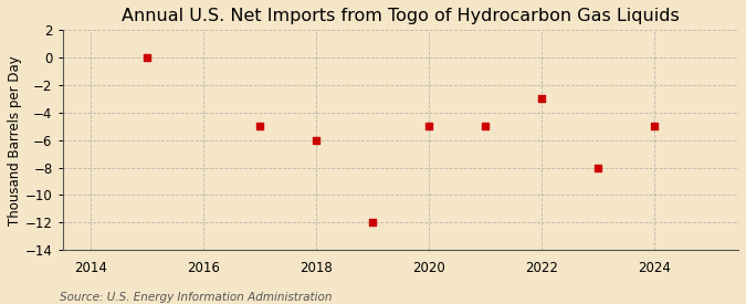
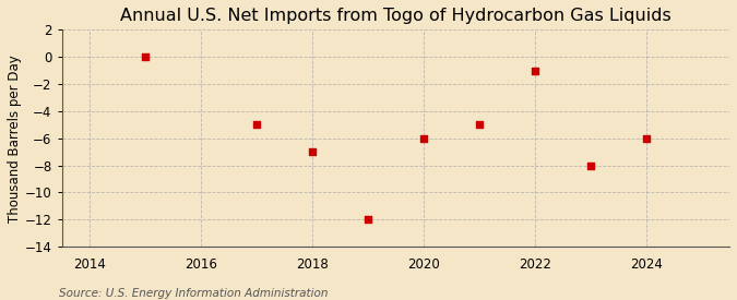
2018: -6 -> -7
2020: -5 -> -6
2022: -3 -> -1
2024: -5 -> -6
